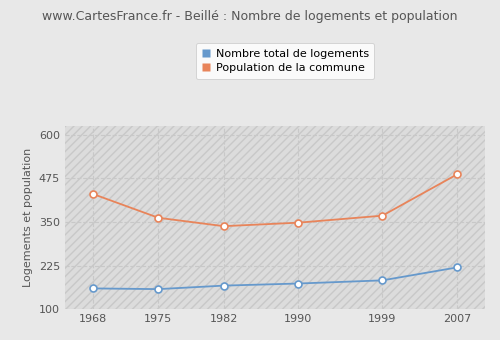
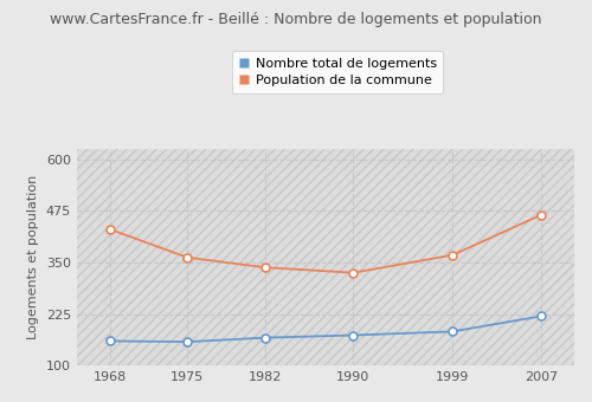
Population de la commune/1990: 348 -> 325
Population de la commune/2007: 486 -> 465
